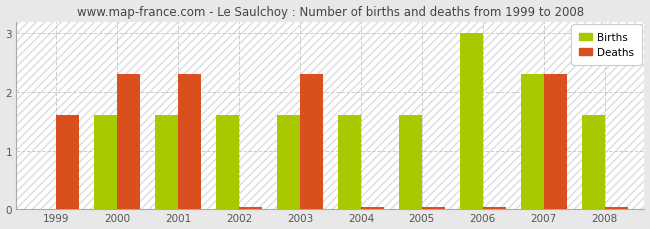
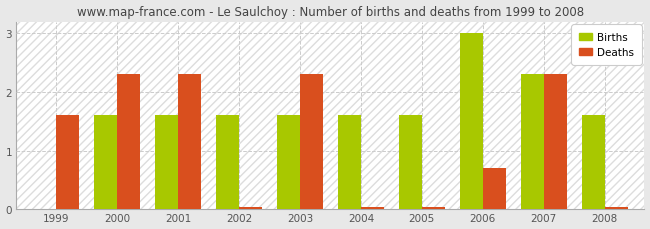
Deaths/2006: 0.04 -> 0.70
